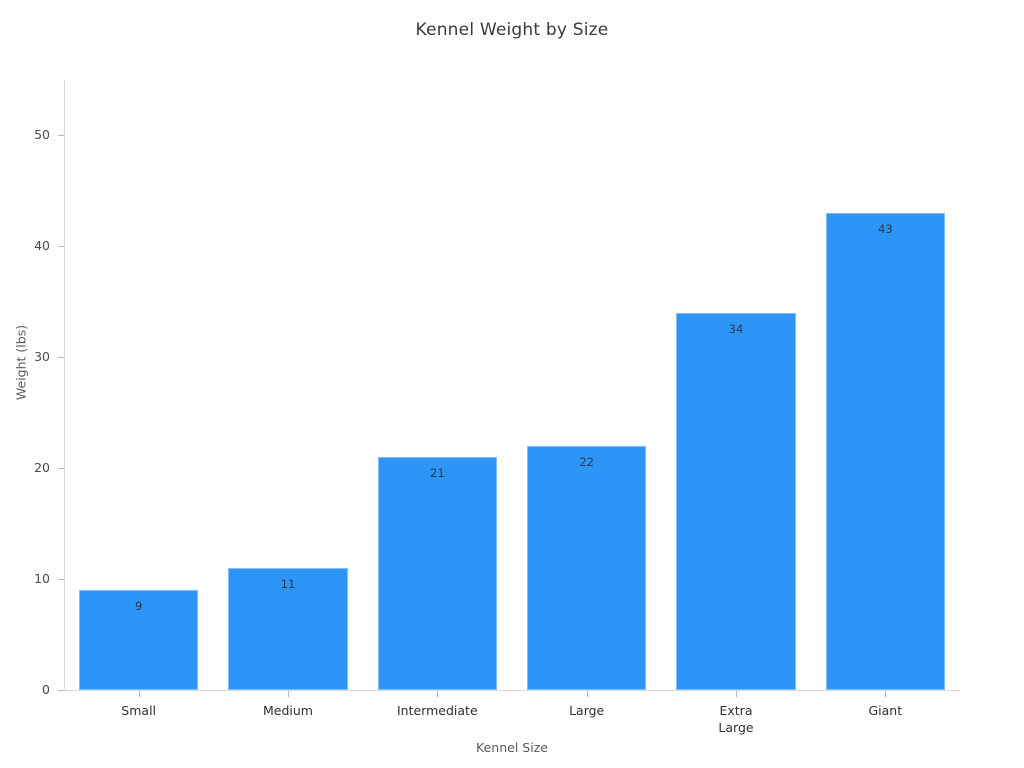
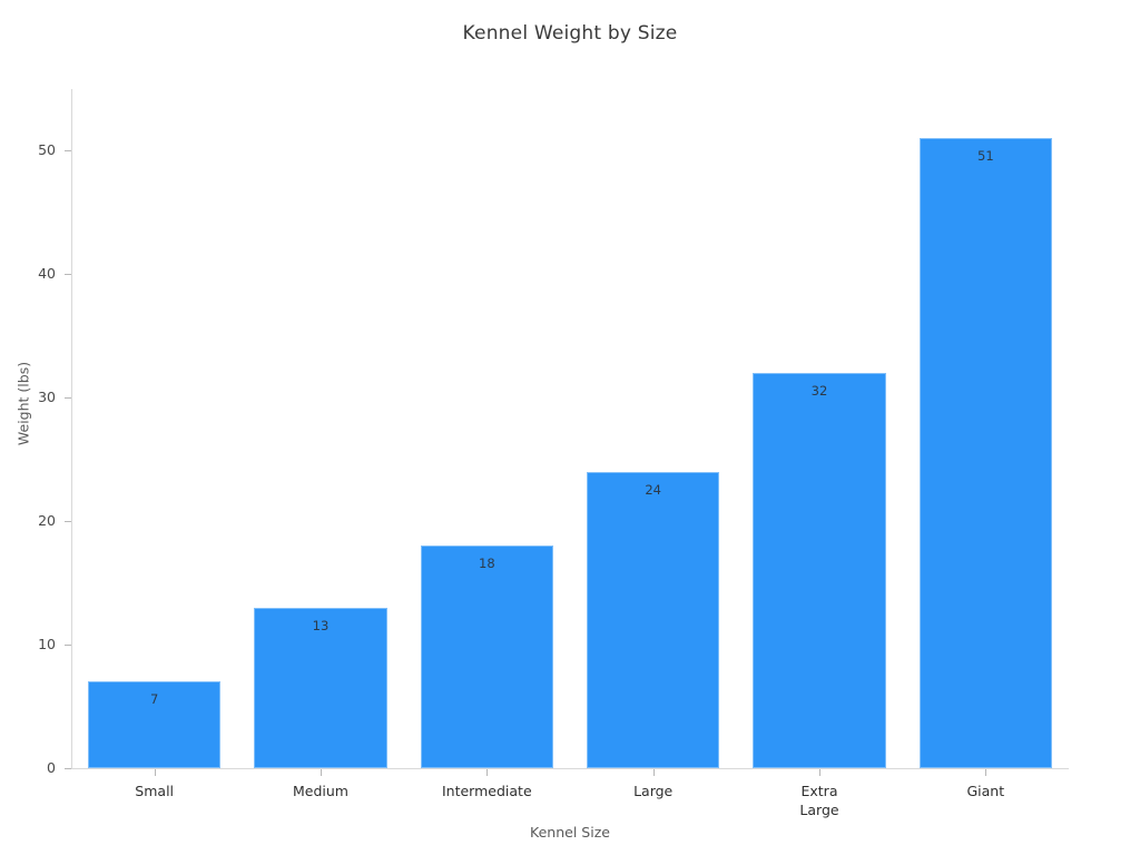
Small: 9 -> 7
Medium: 11 -> 13
Intermediate: 21 -> 18
Large: 22 -> 24
Extra Large: 34 -> 32
Giant: 43 -> 51
